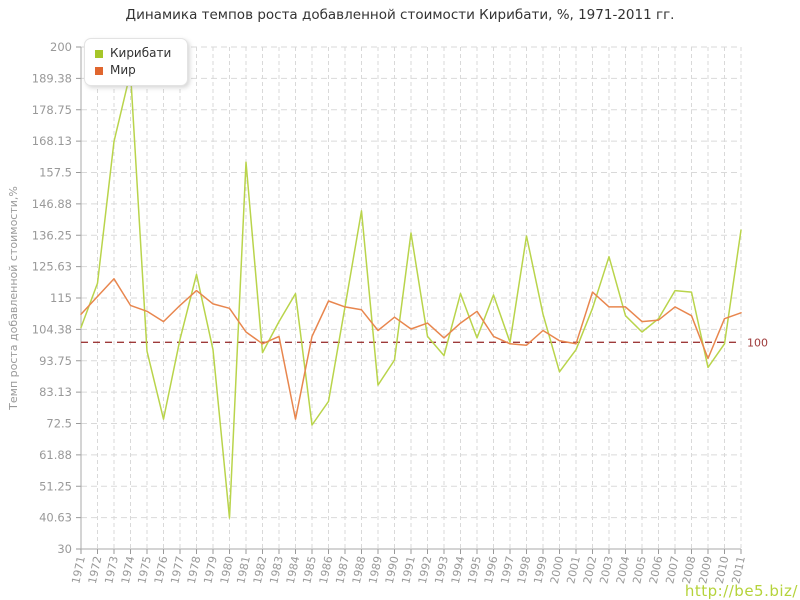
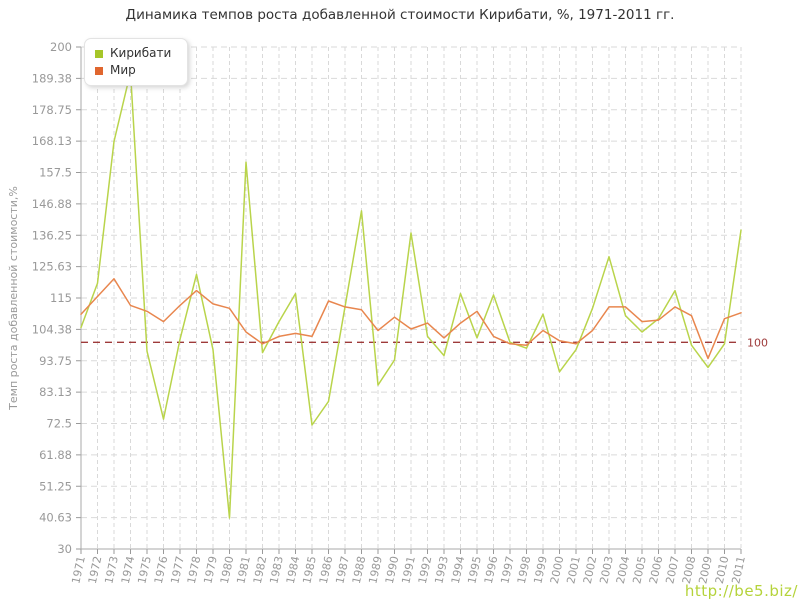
Мир/1984: 74 -> 103
Кирибати/1998: 136 -> 98
Мир/2002: 117 -> 104
Кирибати/2008: 117 -> 99
